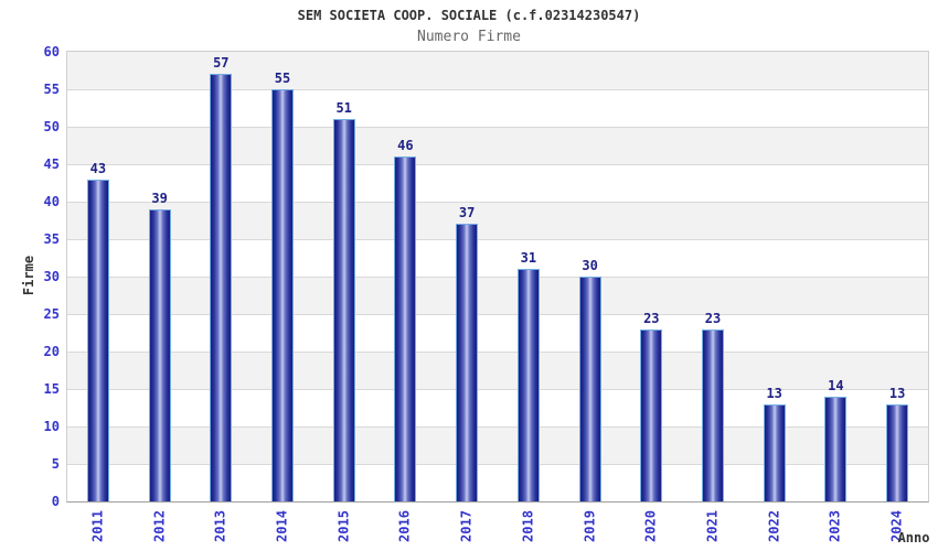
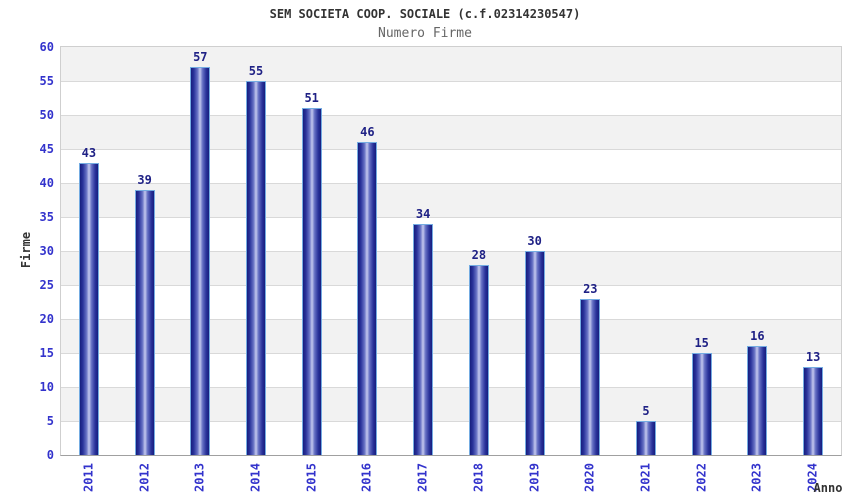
2017: 37 -> 34
2018: 31 -> 28
2021: 23 -> 5
2022: 13 -> 15
2023: 14 -> 16
